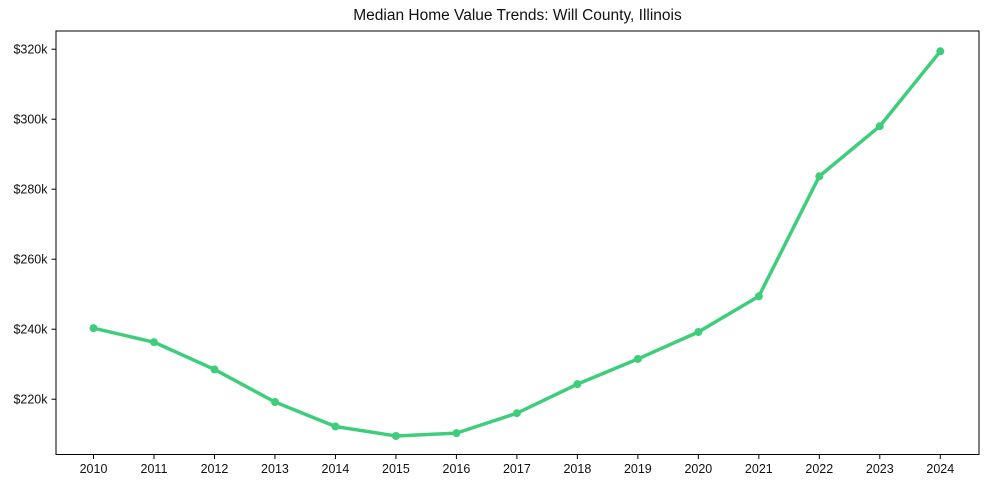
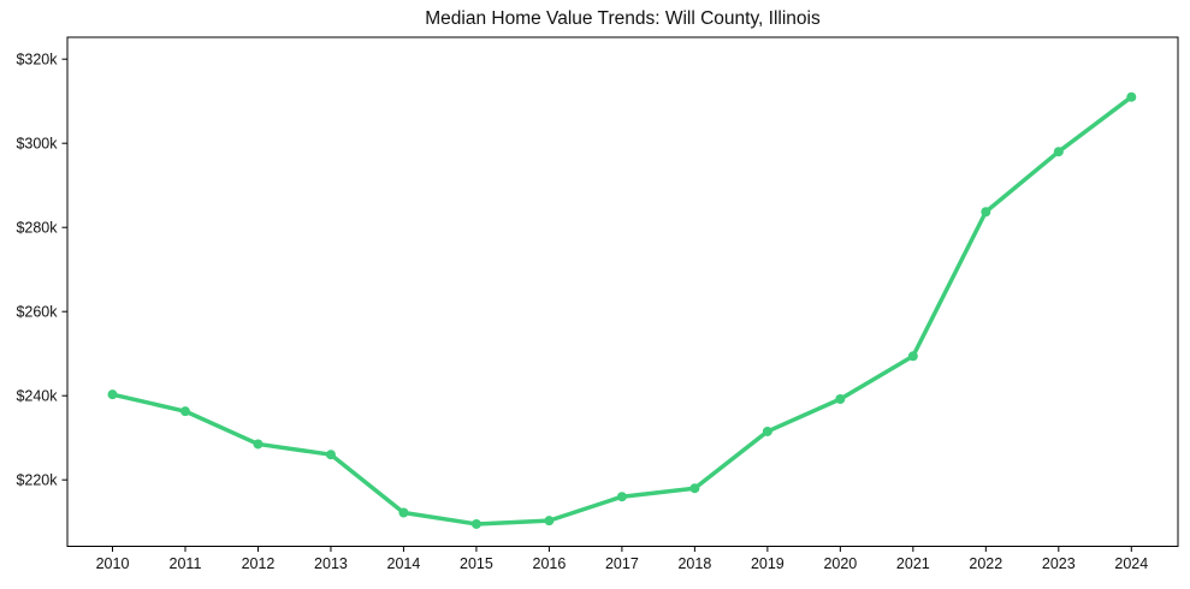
2013: $219k -> $226k
2018: $224k -> $218k
2024: $319k -> $311k
